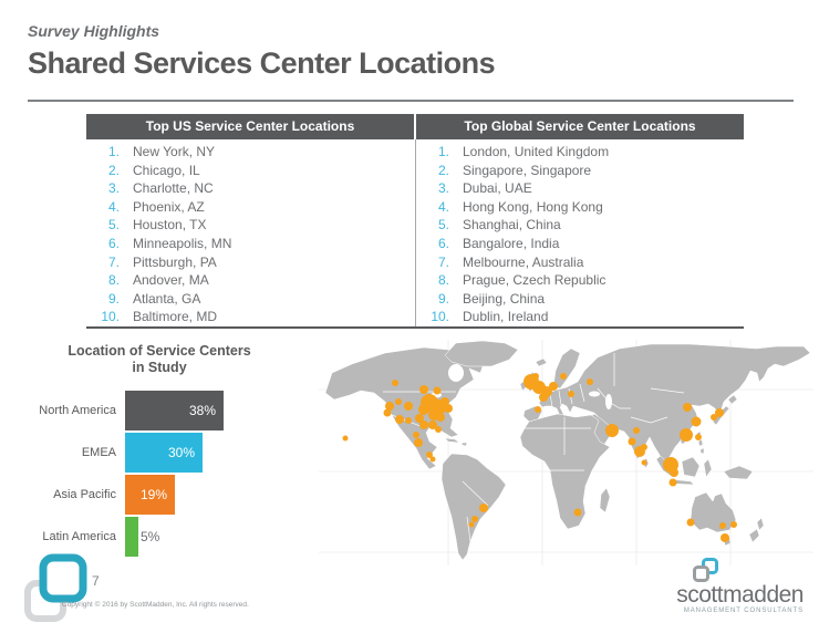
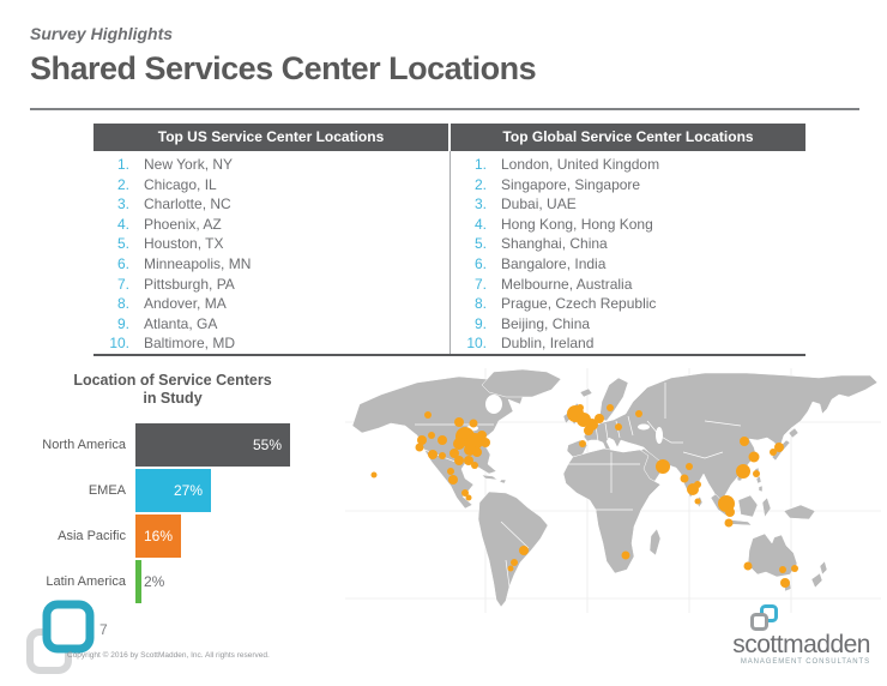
North America: 38% -> 55%
EMEA: 30% -> 27%
Asia Pacific: 19% -> 16%
Latin America: 5% -> 2%
